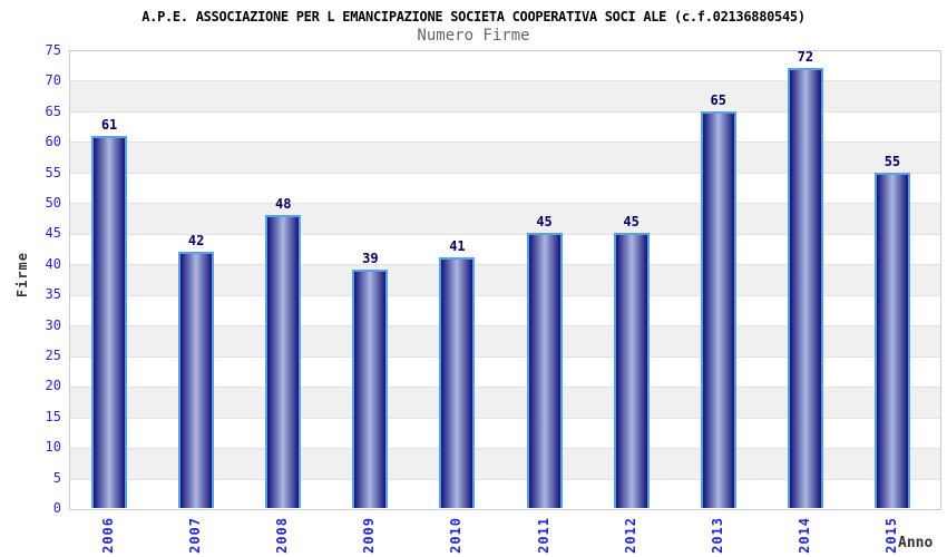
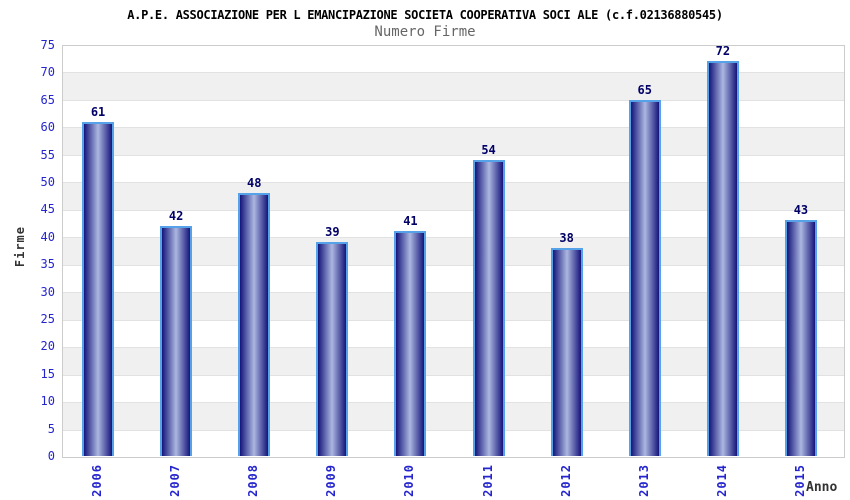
2011: 45 -> 54
2012: 45 -> 38
2015: 55 -> 43
